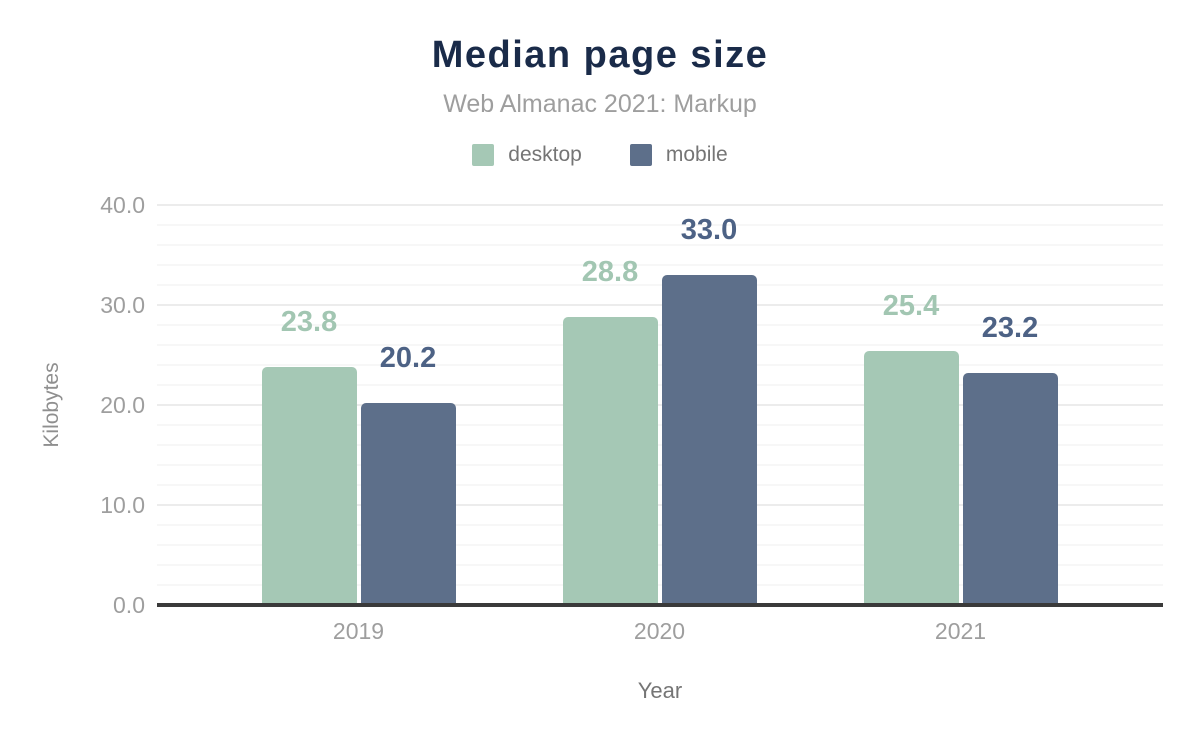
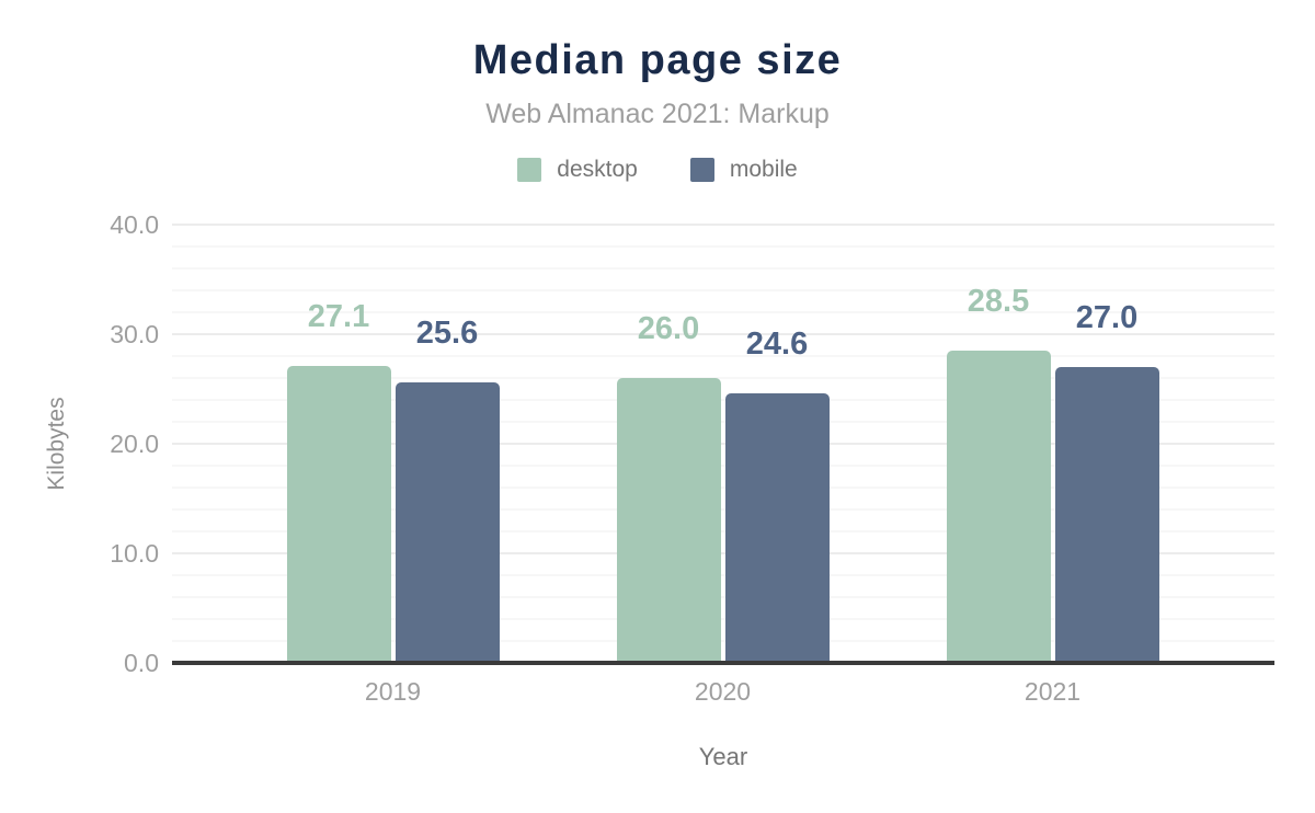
desktop/2019: 23.8 -> 27.1
mobile/2019: 20.2 -> 25.6
desktop/2020: 28.8 -> 26.0
mobile/2020: 33.0 -> 24.6
desktop/2021: 25.4 -> 28.5
mobile/2021: 23.2 -> 27.0
